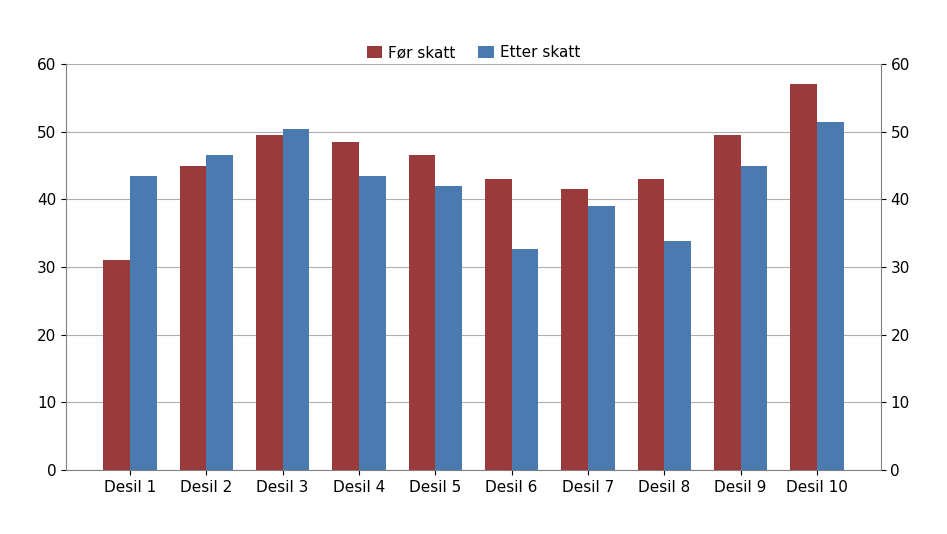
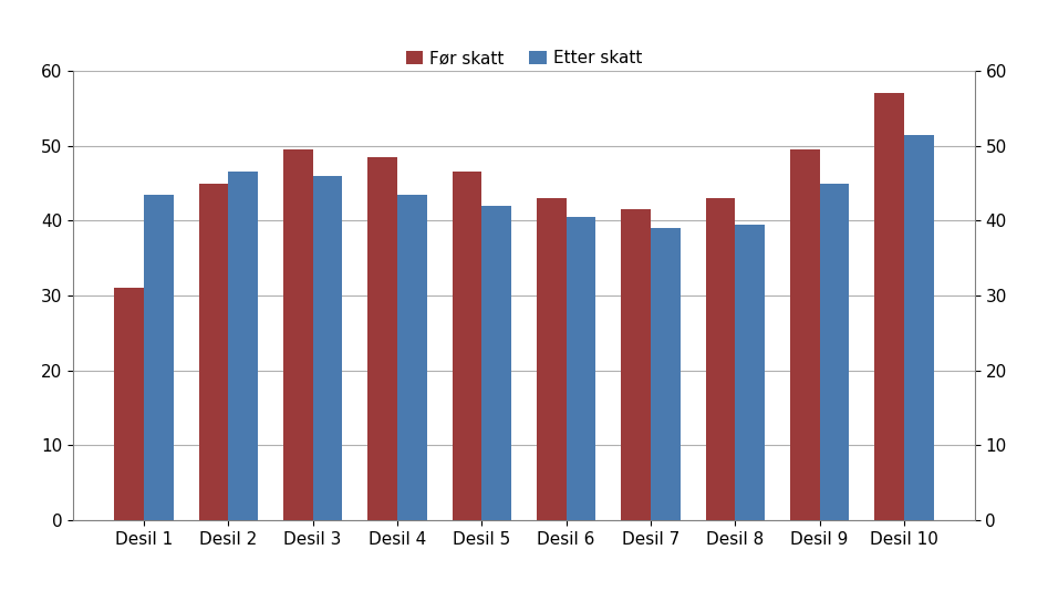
Etter skatt/Desil 3: 50.4 -> 46.0
Etter skatt/Desil 6: 32.6 -> 40.5
Etter skatt/Desil 8: 33.8 -> 39.5
